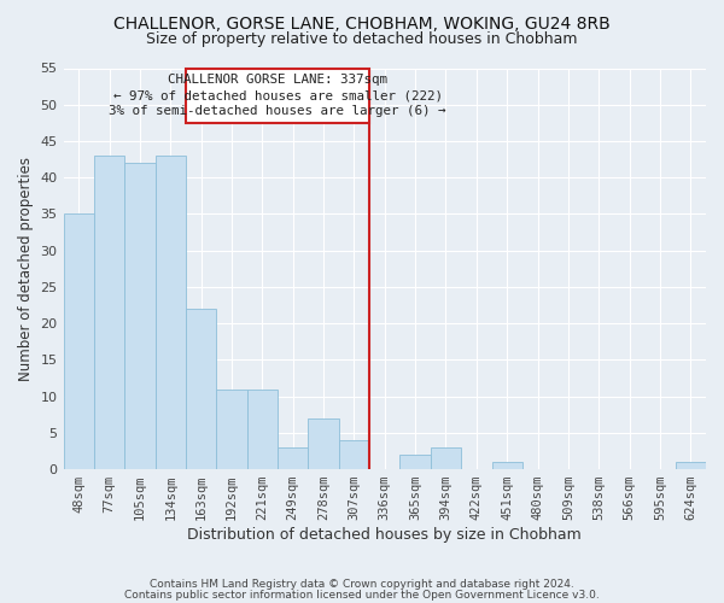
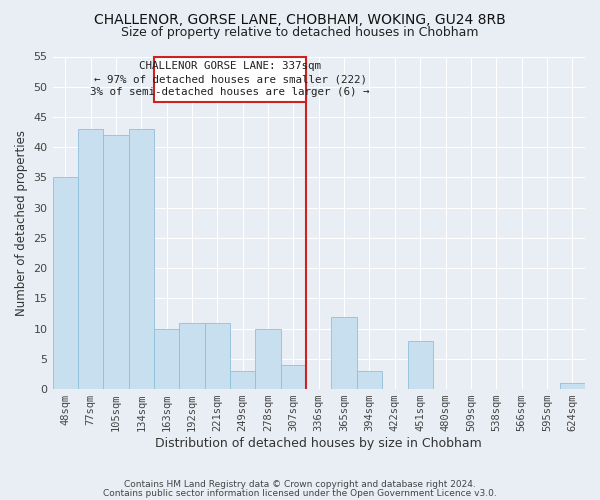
163sqm: 22 -> 10
278sqm: 7 -> 10
365sqm: 2 -> 12
451sqm: 1 -> 8
